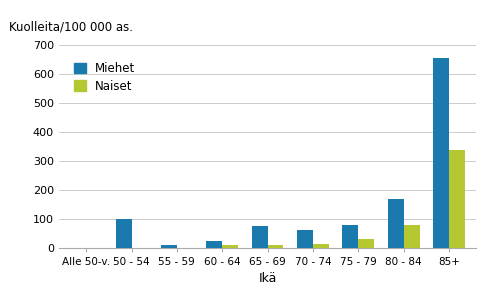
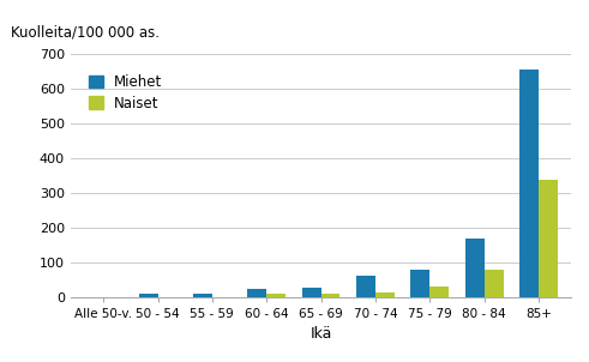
Miehet/50 - 54: 100 -> 10
Miehet/65 - 69: 75 -> 28
